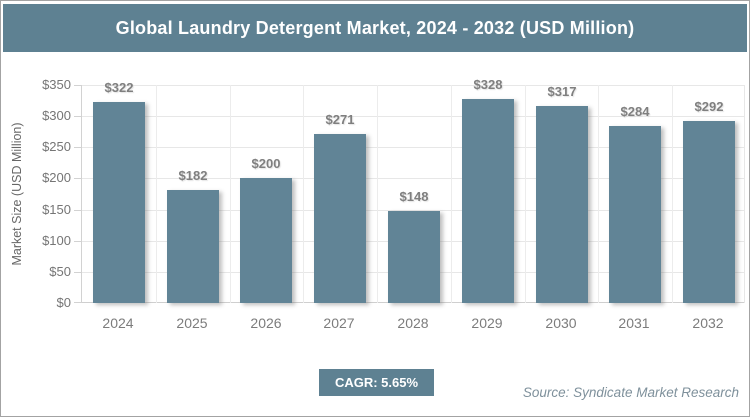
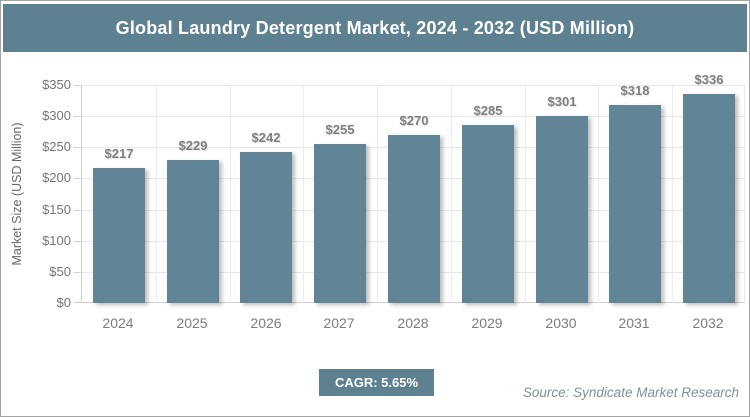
2024: $322 -> $217
2025: $182 -> $229
2026: $200 -> $242
2027: $271 -> $255
2028: $148 -> $270
2029: $328 -> $285
2030: $317 -> $301
2031: $284 -> $318
2032: $292 -> $336
